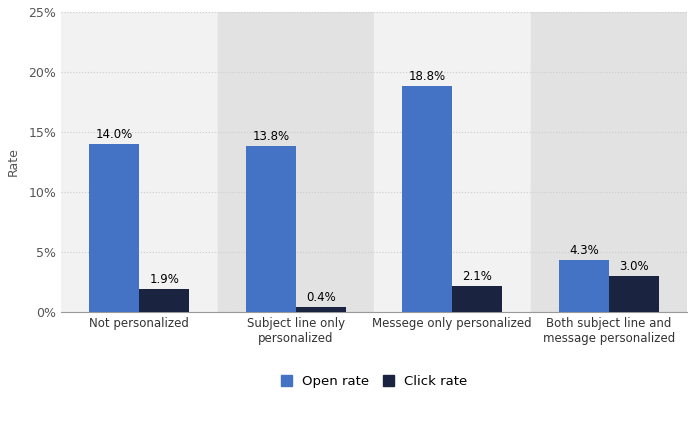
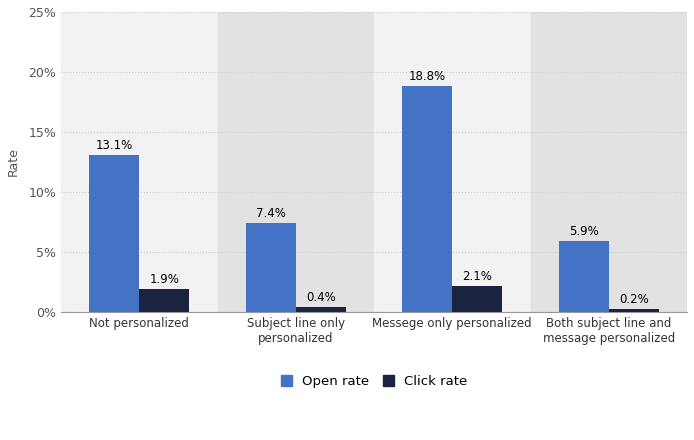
Open rate/Not personalized: 14.0% -> 13.1%
Open rate/Subject line only personalized: 13.8% -> 7.4%
Open rate/Both subject line and message personalized: 4.3% -> 5.9%
Click rate/Both subject line and message personalized: 3.0% -> 0.2%
